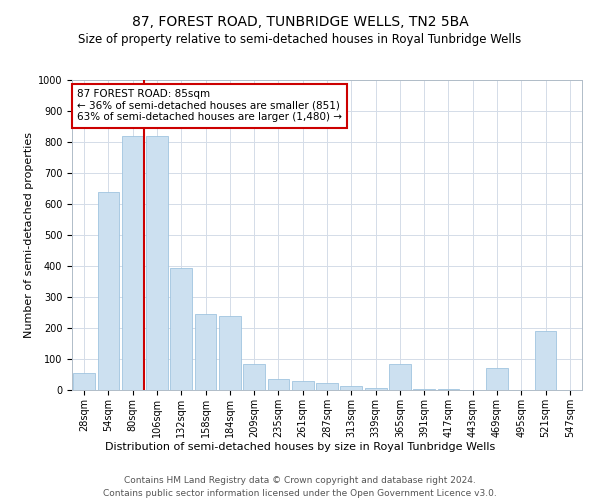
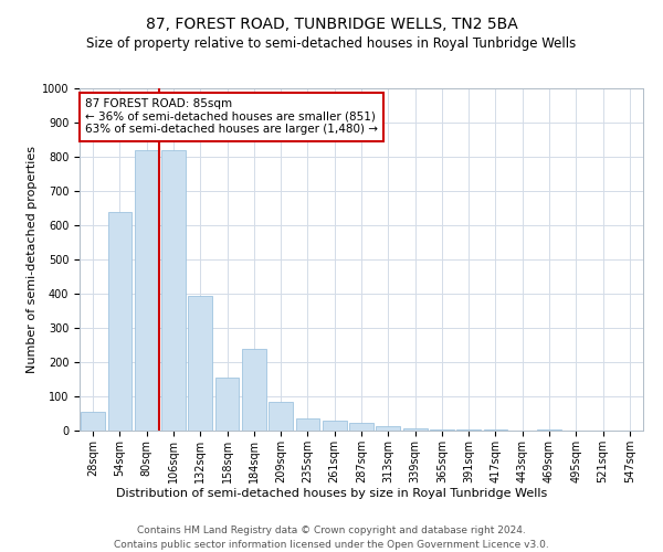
158sqm: 245 -> 155
365sqm: 85 -> 4
469sqm: 70 -> 4
521sqm: 190 -> 1
